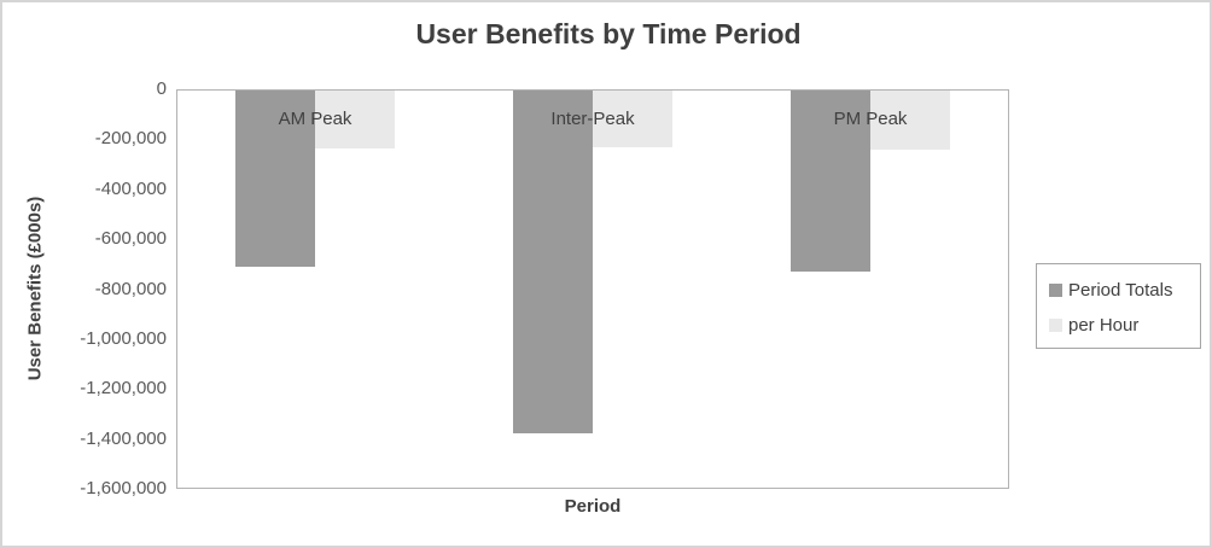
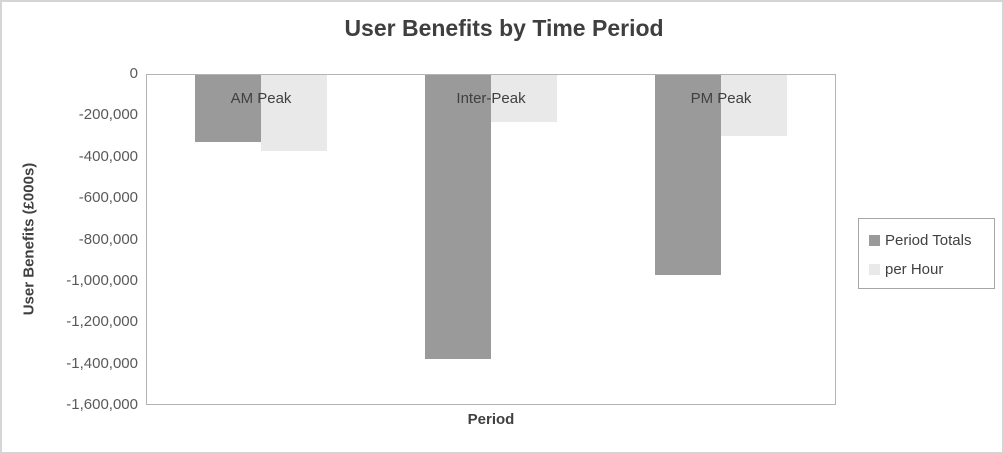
Period Totals/AM Peak: -710000 -> -330000
per Hour/AM Peak: -240000 -> -370000
Period Totals/PM Peak: -730000 -> -970000
per Hour/PM Peak: -240000 -> -300000
